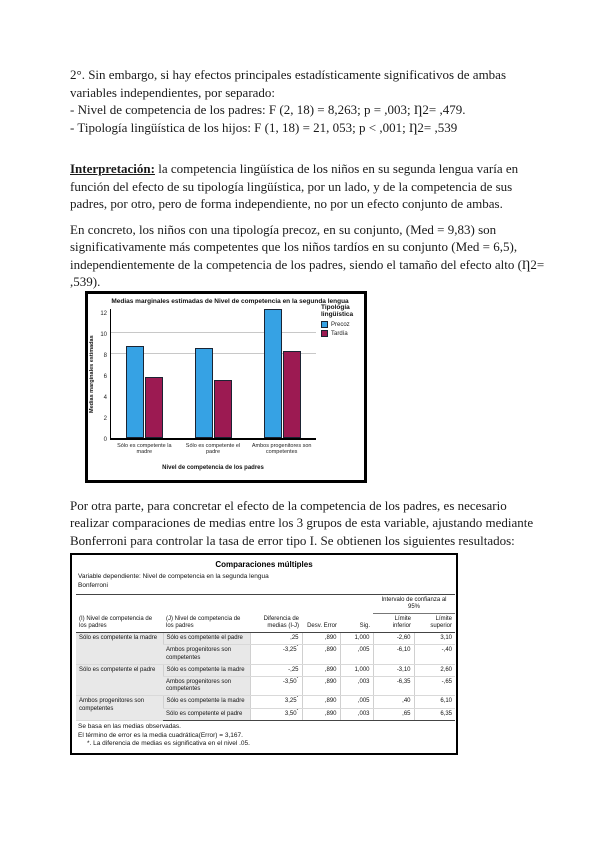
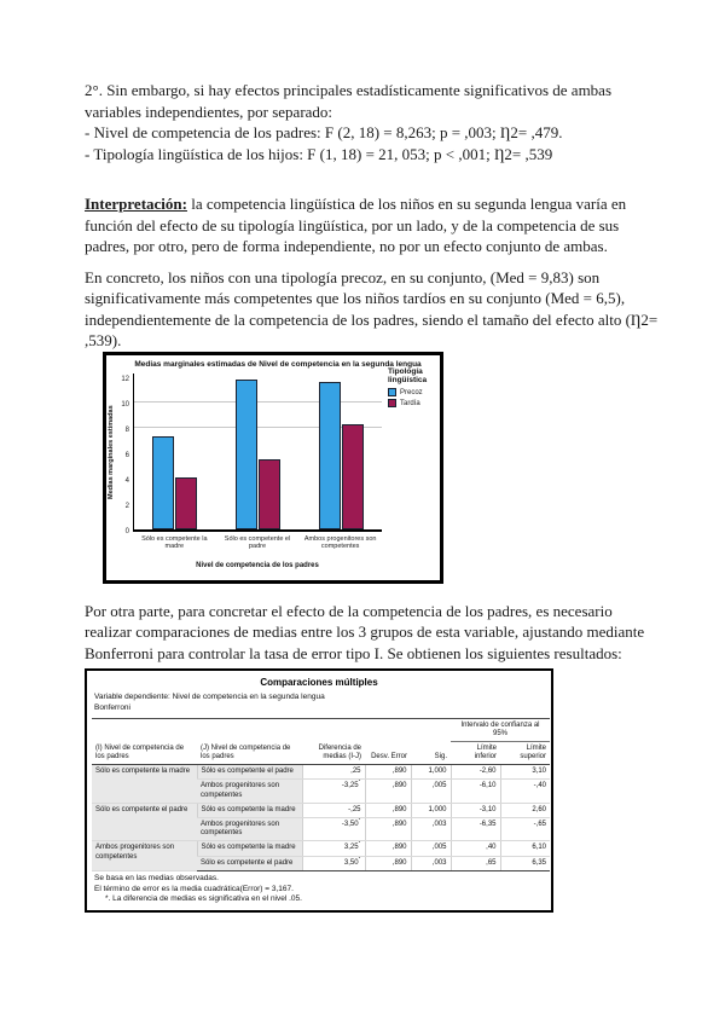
Precoz/Sólo es competente la madre: 8.8 -> 7.3
Tardía/Sólo es competente la madre: 5.8 -> 4.1
Precoz/Sólo es competente el padre: 8.5 -> 11.8
Precoz/Ambos progenitores son competentes: 12.2 -> 11.6
